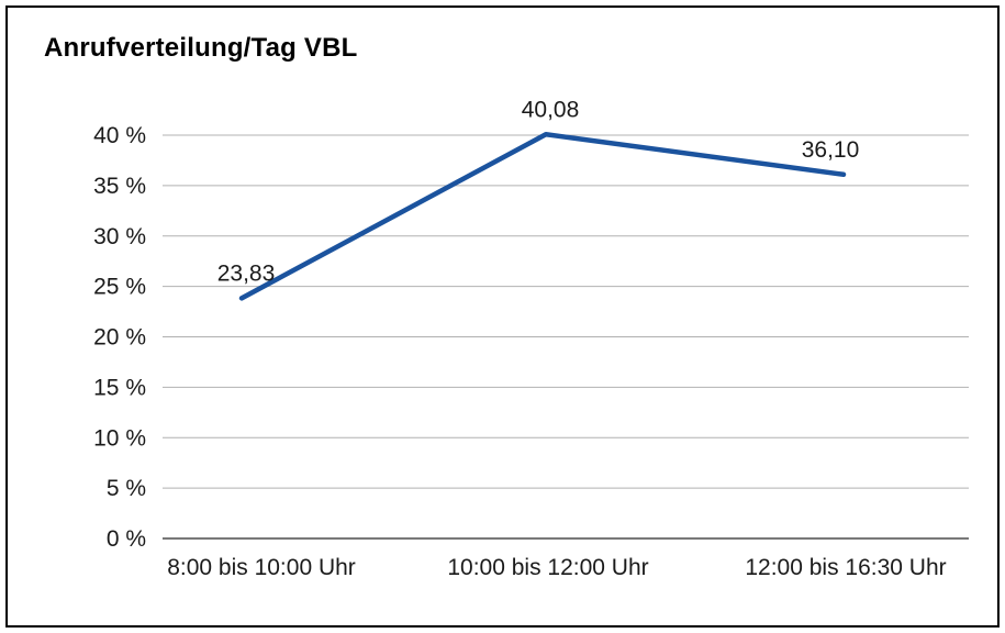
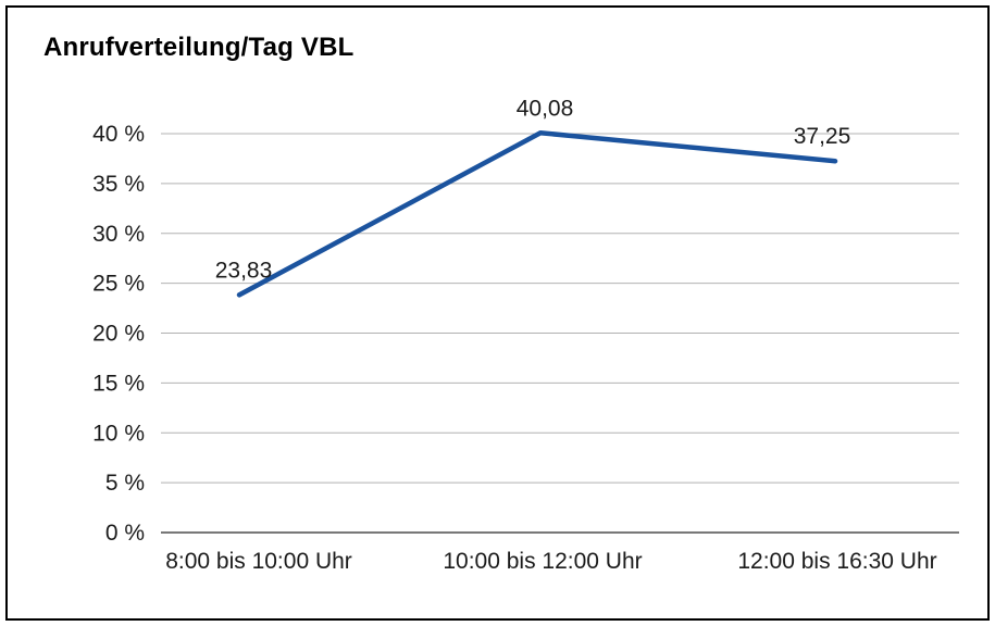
12:00 bis 16:30 Uhr: 36,10 -> 37,25
